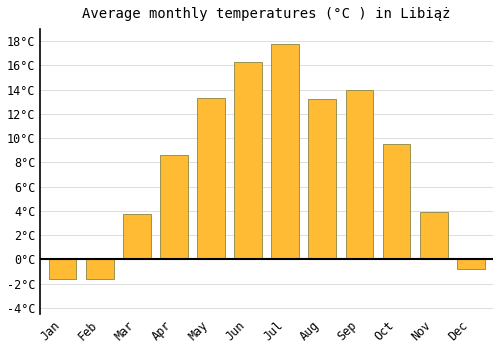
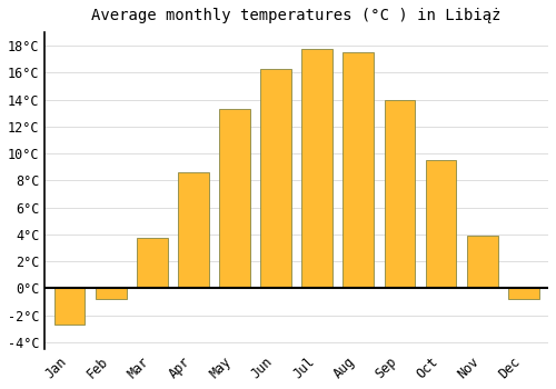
Jan: -1.6°C -> -2.7°C
Feb: -1.6°C -> -0.8°C
Aug: 13.2°C -> 17.5°C
